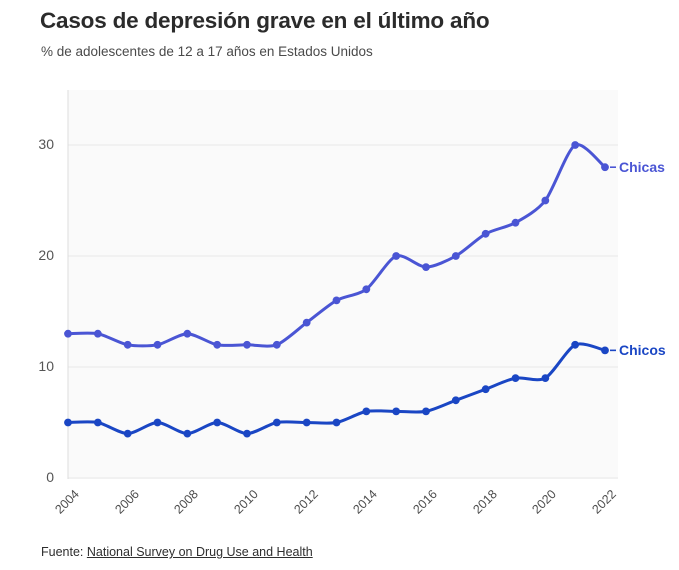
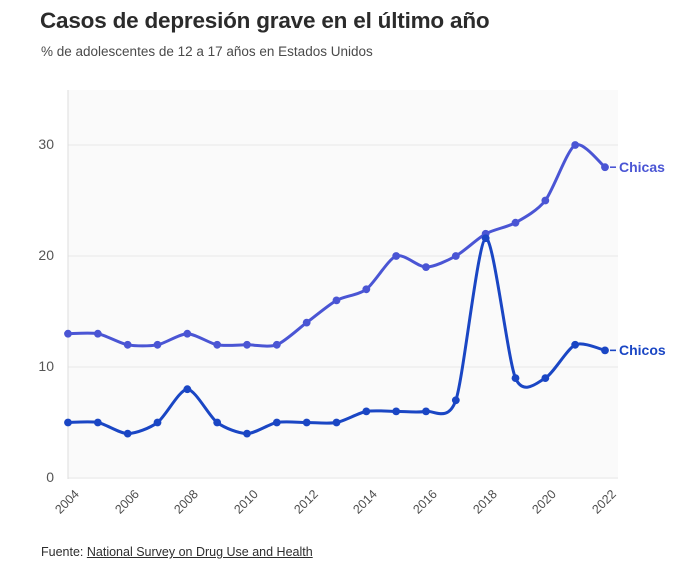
Chicos/2008: 4.0 -> 8.0
Chicos/2018: 8.0 -> 21.6
